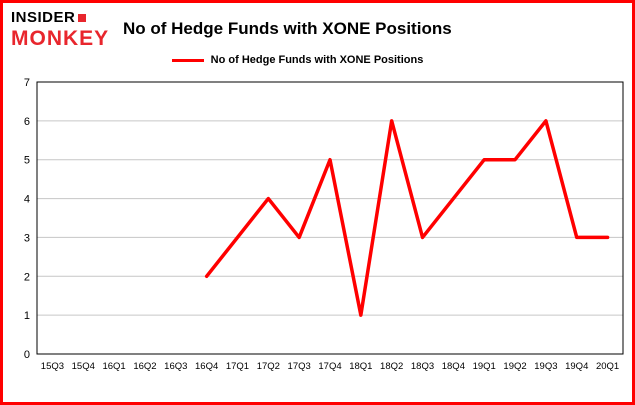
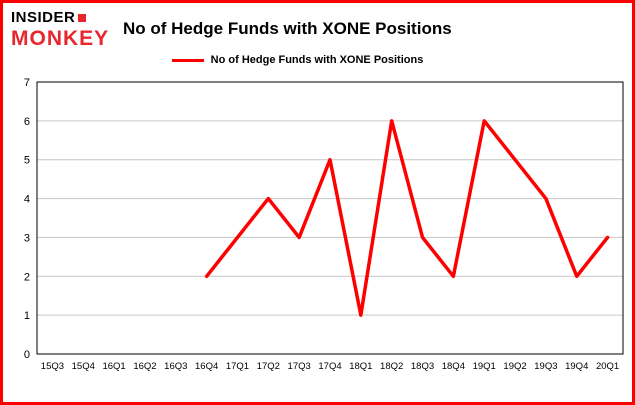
18Q4: 4 -> 2
19Q1: 5 -> 6
19Q3: 6 -> 4
19Q4: 3 -> 2
